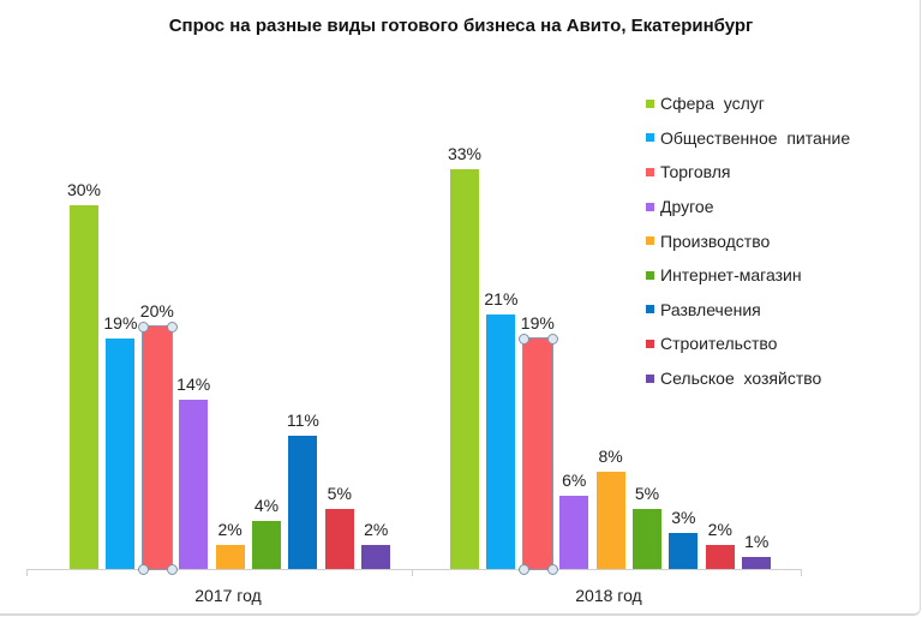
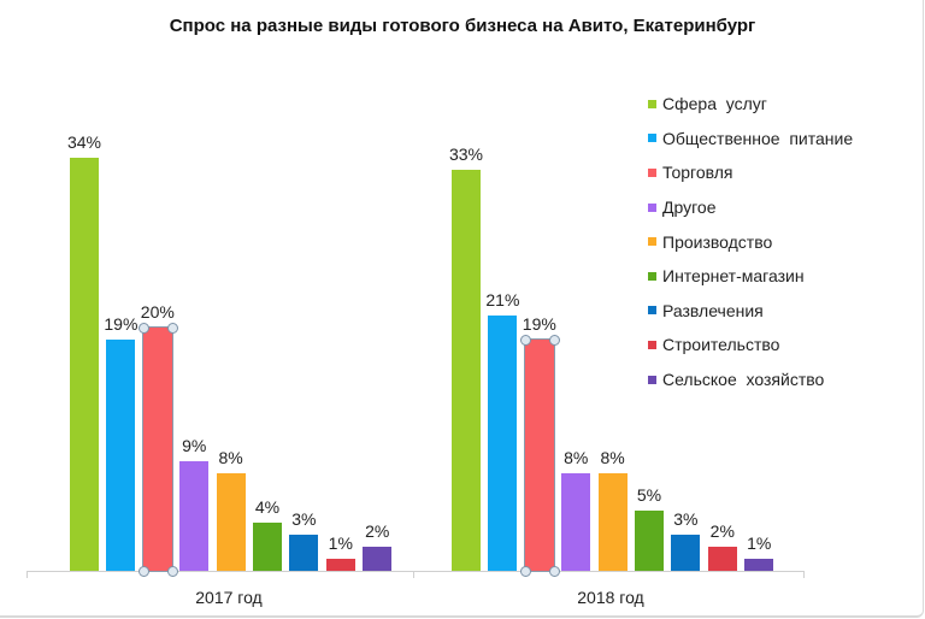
Сфера услуг/2017 год: 30% -> 34%
Другое/2017 год: 14% -> 9%
Производство/2017 год: 2% -> 8%
Развлечения/2017 год: 11% -> 3%
Строительство/2017 год: 5% -> 1%
Другое/2018 год: 6% -> 8%
